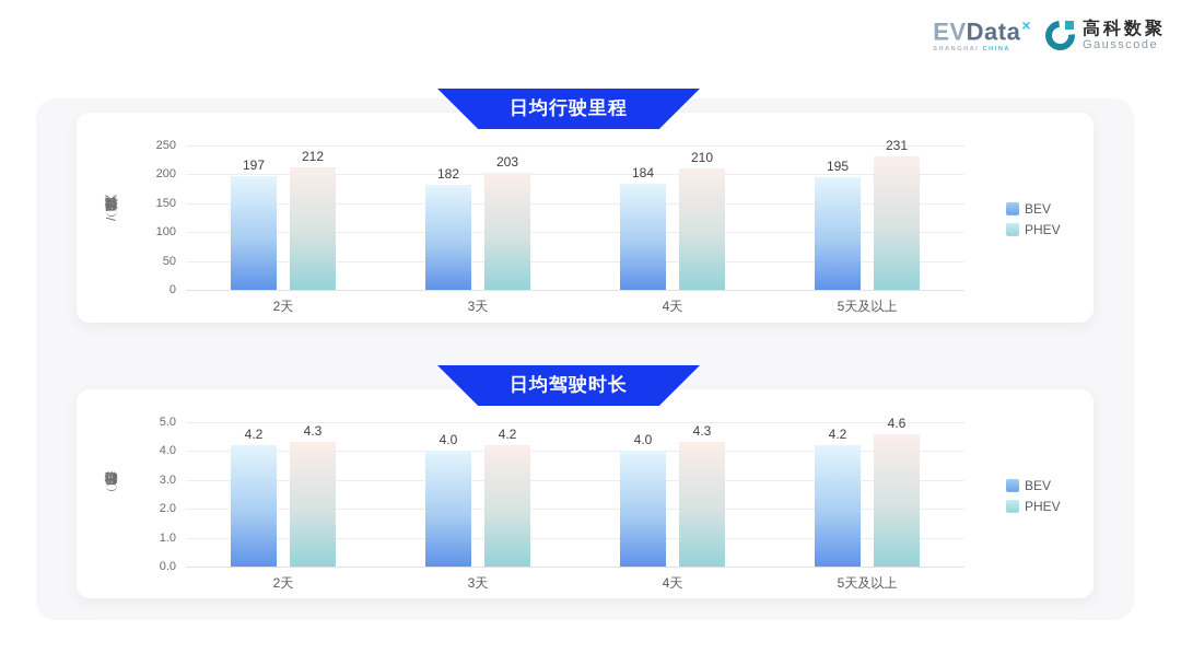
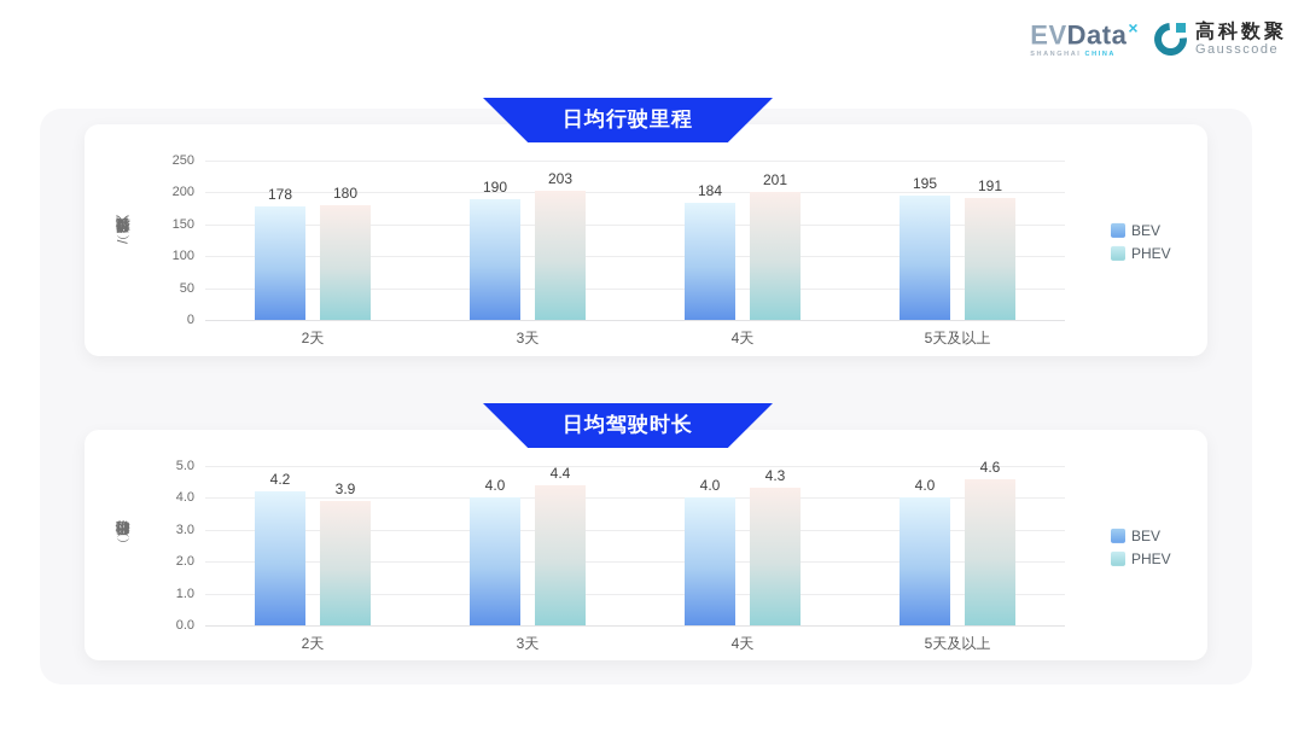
日均行驶里程/BEV/2天: 197 -> 178
日均行驶里程/PHEV/2天: 212 -> 180
日均行驶里程/BEV/3天: 182 -> 190
日均行驶里程/PHEV/4天: 210 -> 201
日均行驶里程/PHEV/5天及以上: 231 -> 191
日均驾驶时长/PHEV/2天: 4.3 -> 3.9
日均驾驶时长/PHEV/3天: 4.2 -> 4.4
日均驾驶时长/BEV/5天及以上: 4.2 -> 4.0
